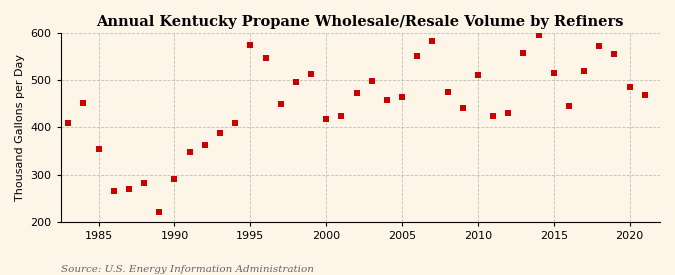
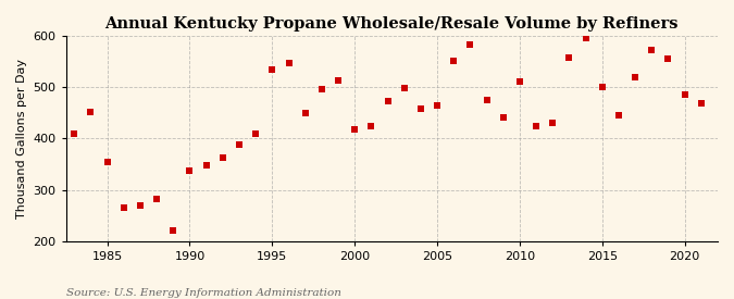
1990: 290 -> 338
1995: 575 -> 535
2015: 515 -> 500
